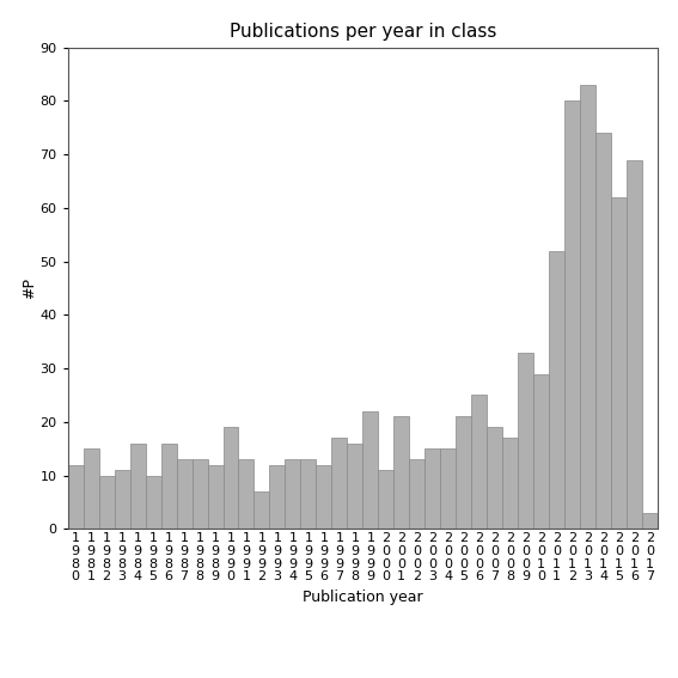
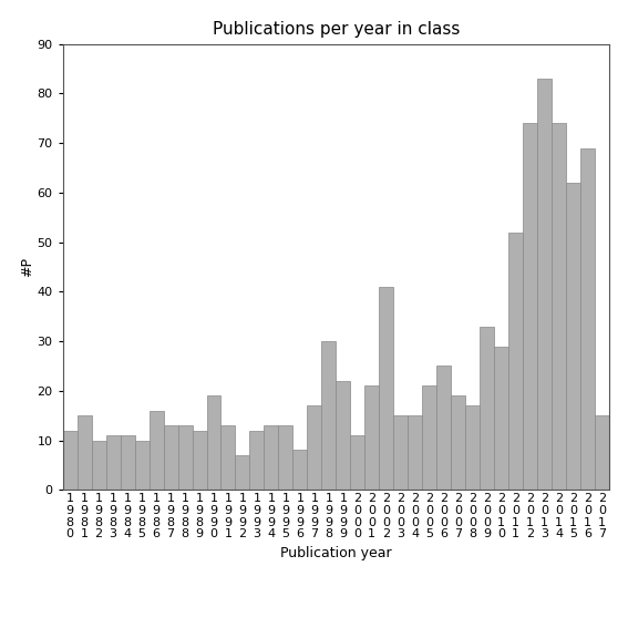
1 9 8 4: 16 -> 11
1 9 9 6: 12 -> 8
1 9 9 8: 16 -> 30
2 0 0 2: 13 -> 41
2 0 1 2: 80 -> 74
2 0 1 7: 3 -> 15
